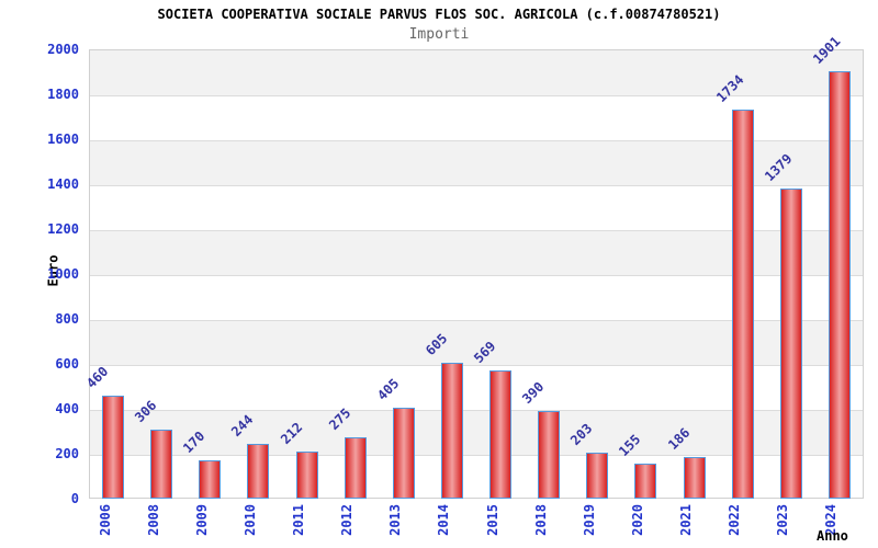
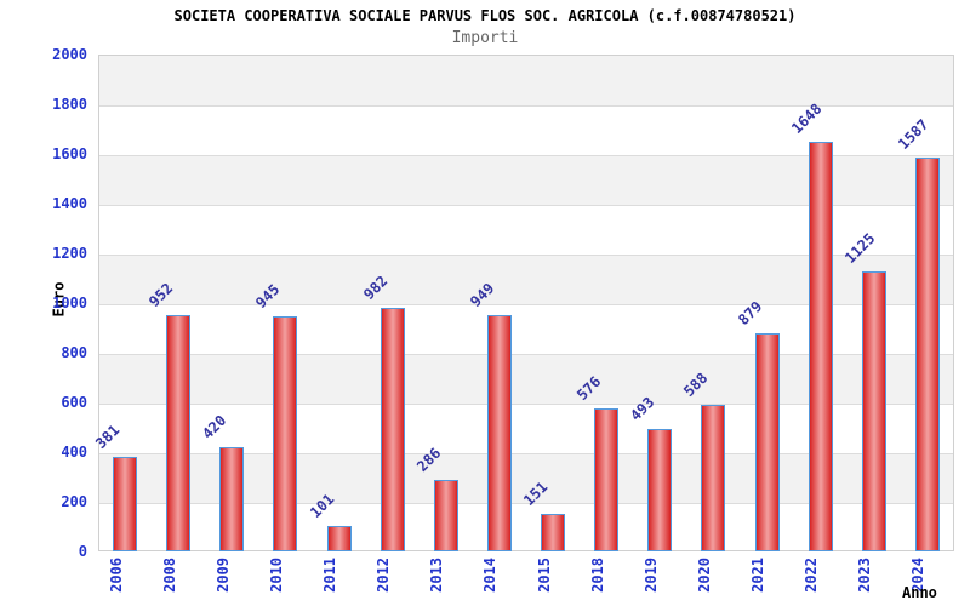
2006: 460 -> 381
2008: 306 -> 952
2009: 170 -> 420
2010: 244 -> 945
2011: 212 -> 101
2012: 275 -> 982
2013: 405 -> 286
2014: 605 -> 949
2015: 569 -> 151
2018: 390 -> 576
2019: 203 -> 493
2020: 155 -> 588
2021: 186 -> 879
2022: 1734 -> 1648
2023: 1379 -> 1125
2024: 1901 -> 1587
